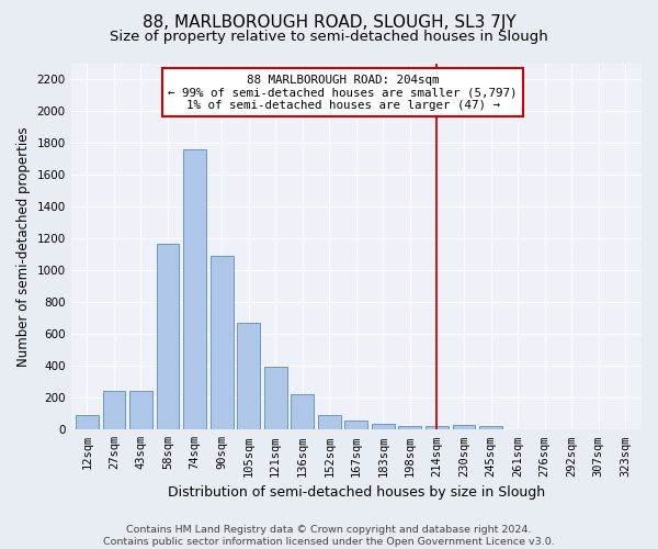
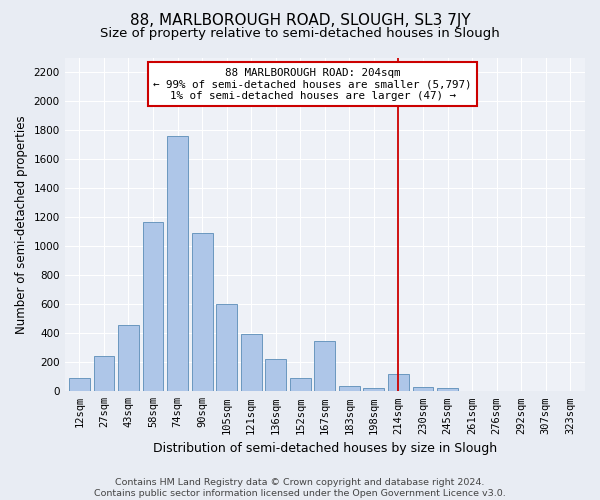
43sqm: 240 -> 460
105sqm: 670 -> 600
167sqm: 60 -> 350
214sqm: 20 -> 120
